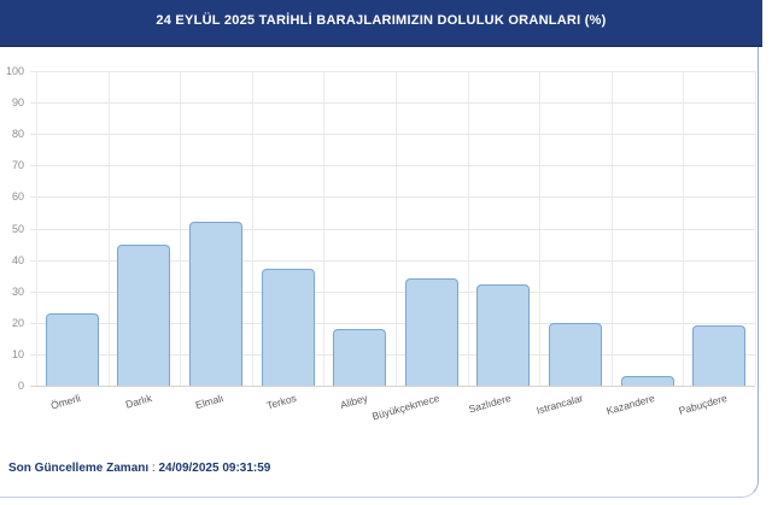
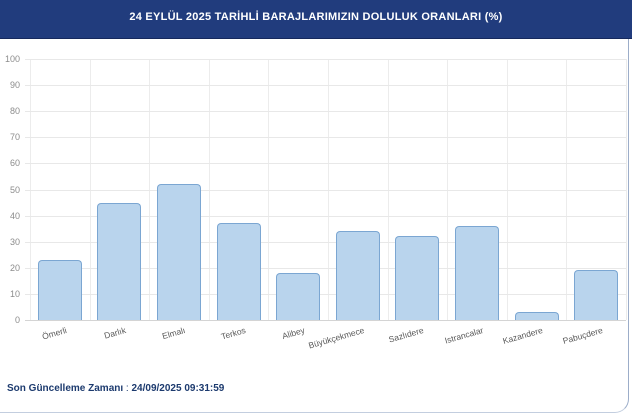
Istrancalar: 20 -> 36
